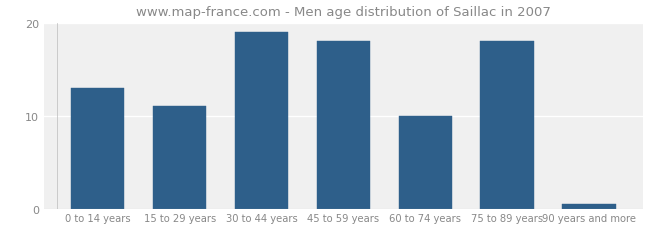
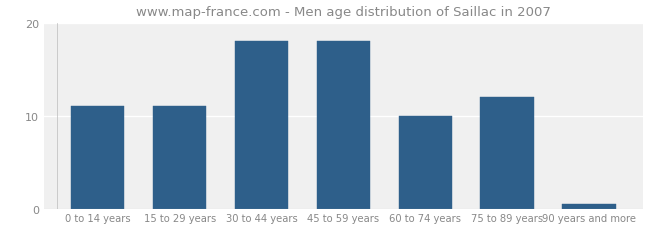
0 to 14 years: 13.0 -> 11.0
30 to 44 years: 19.0 -> 18.0
75 to 89 years: 18.0 -> 12.0
